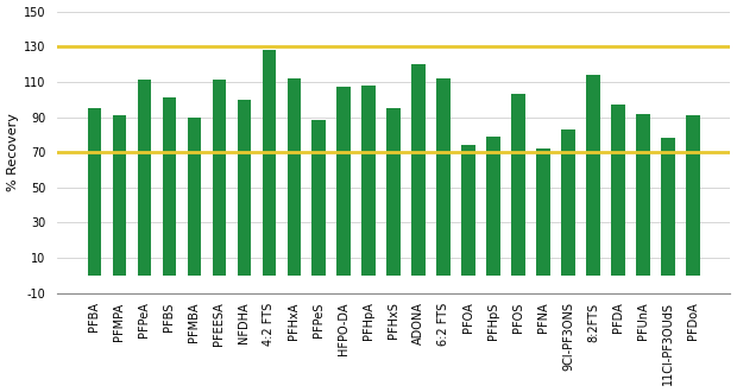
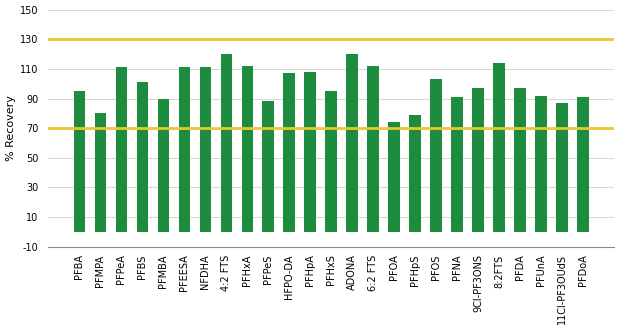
PFMPA: 91 -> 80
NFDHA: 100 -> 111
4:2 FTS: 128 -> 120
PFNA: 72 -> 91
9Cl-PF3ONS: 83 -> 97
11Cl-PF3OUdS: 78 -> 87
